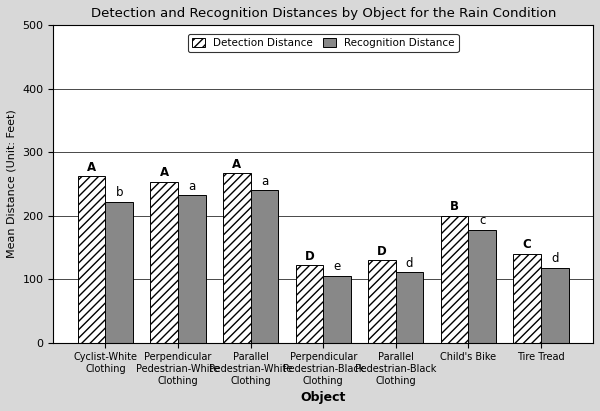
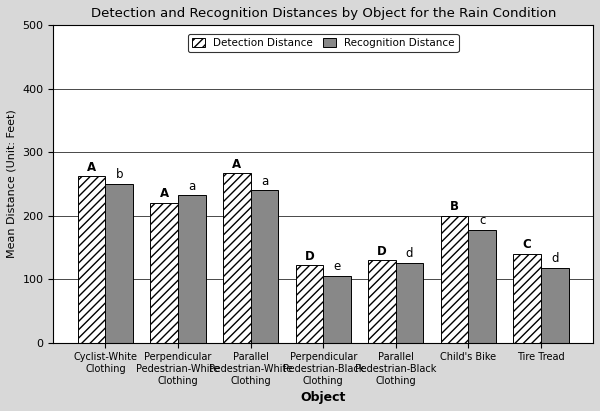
Recognition Distance/Cyclist-White Clothing: 222 -> 250
Detection Distance/Perpendicular Pedestrian-White Clothing: 253 -> 220
Recognition Distance/Parallel Pedestrian-Black Clothing: 111 -> 126
